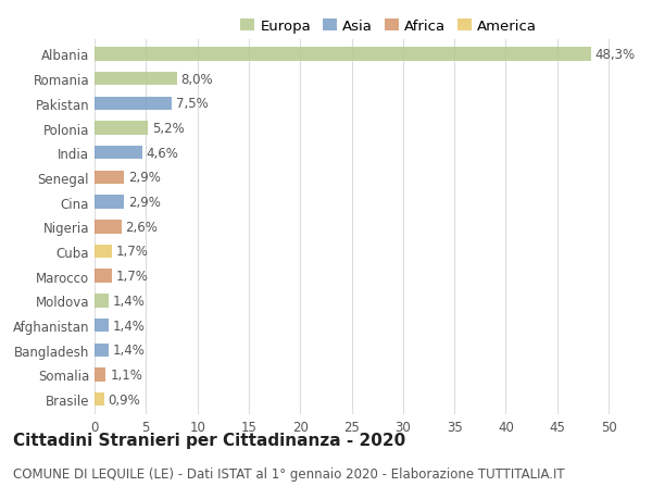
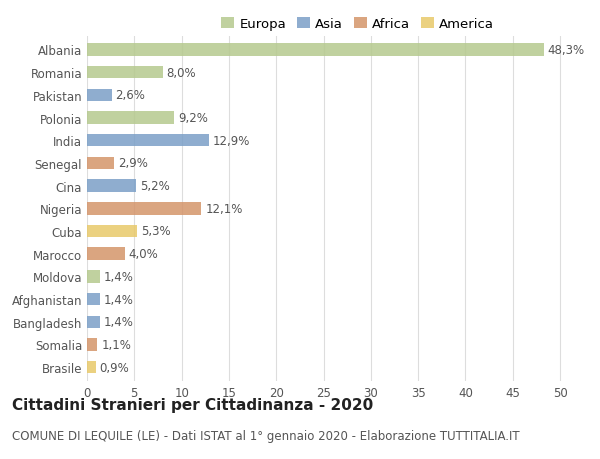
Pakistan: 7,5% -> 2,6%
Polonia: 5,2% -> 9,2%
India: 4,6% -> 12,9%
Cina: 2,9% -> 5,2%
Nigeria: 2,6% -> 12,1%
Cuba: 1,7% -> 5,3%
Marocco: 1,7% -> 4,0%
